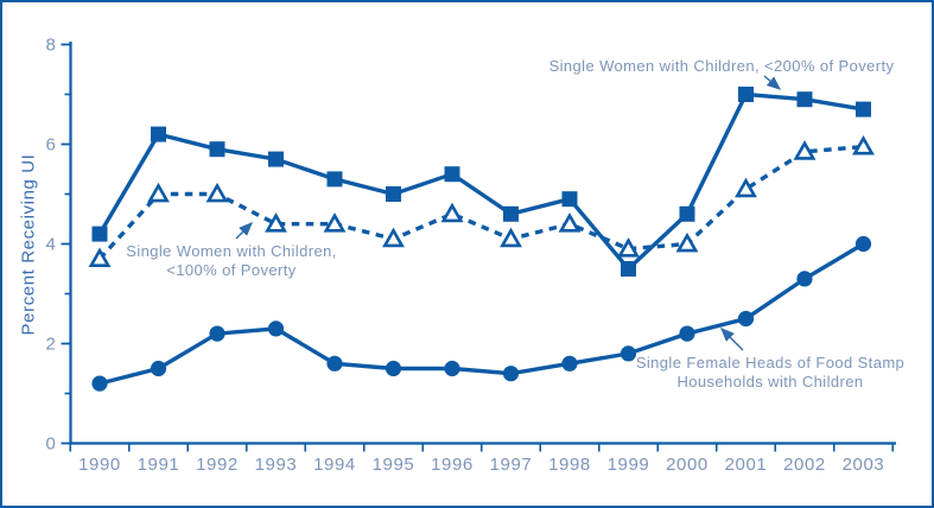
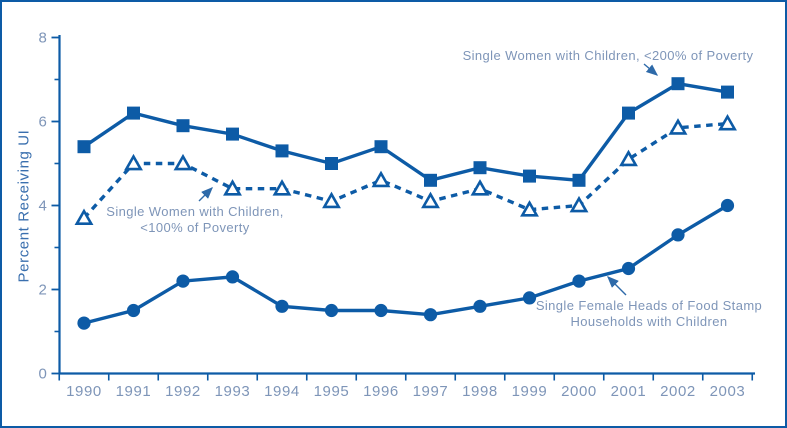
Single Women with Children, <200% of Poverty/1990: 4.2 -> 5.4
Single Women with Children, <200% of Poverty/1999: 3.5 -> 4.7
Single Women with Children, <200% of Poverty/2001: 7.0 -> 6.2
